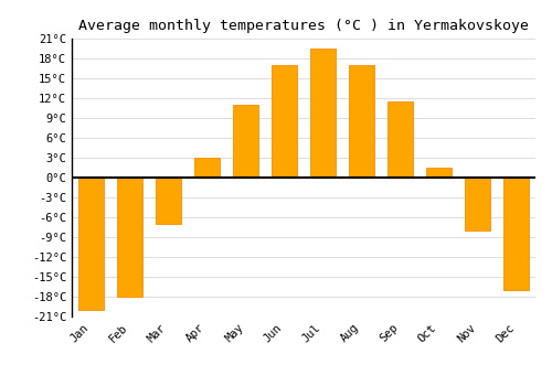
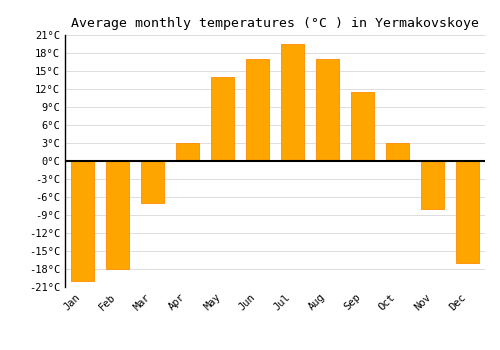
May: 11.0°C -> 14.0°C
Oct: 1.5°C -> 3.0°C
